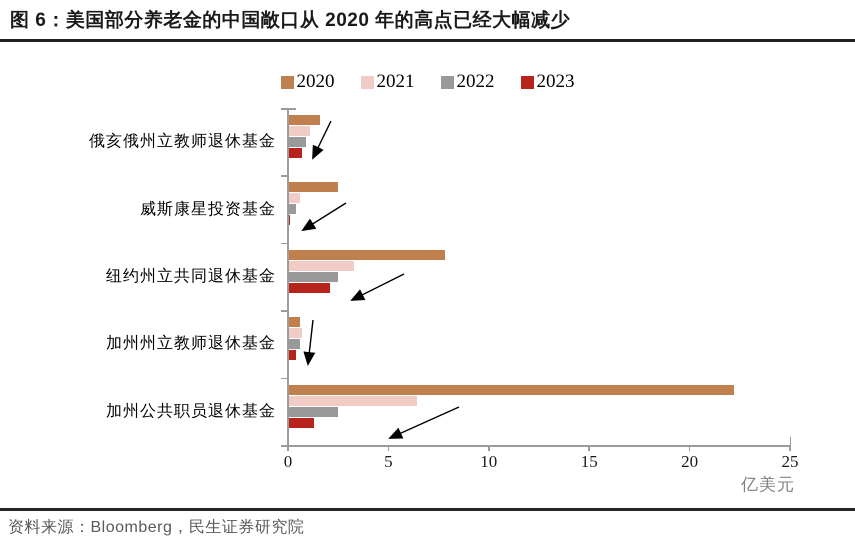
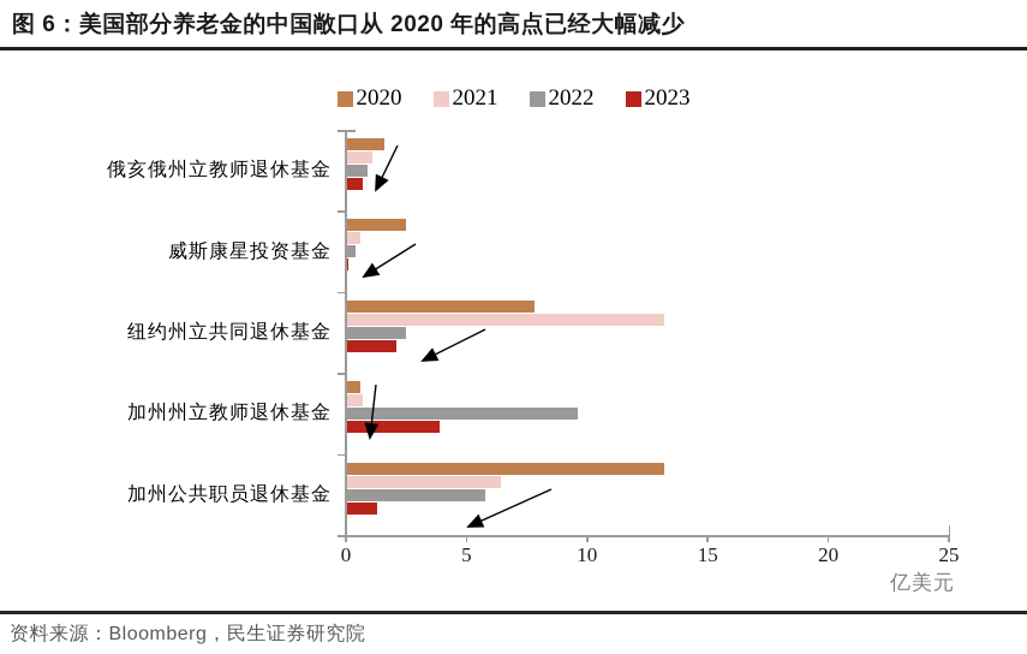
2021/纽约州立共同退休基金: 3.3 -> 13.2
2022/加州州立教师退休基金: 0.6 -> 9.6
2023/加州州立教师退休基金: 0.4 -> 3.9
2020/加州公共职员退休基金: 22.2 -> 13.2
2022/加州公共职员退休基金: 2.5 -> 5.8
